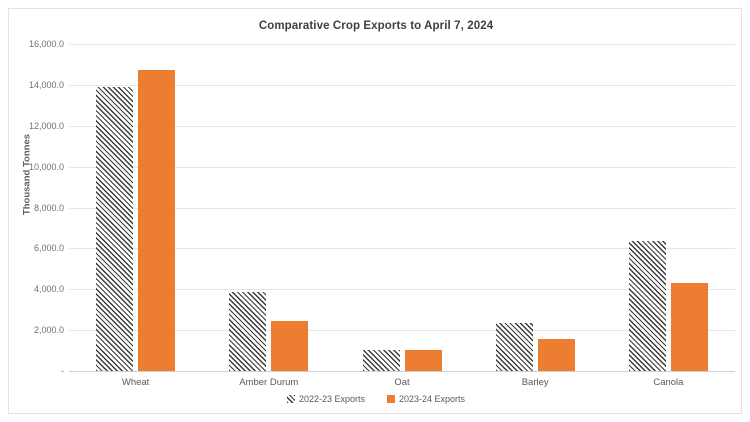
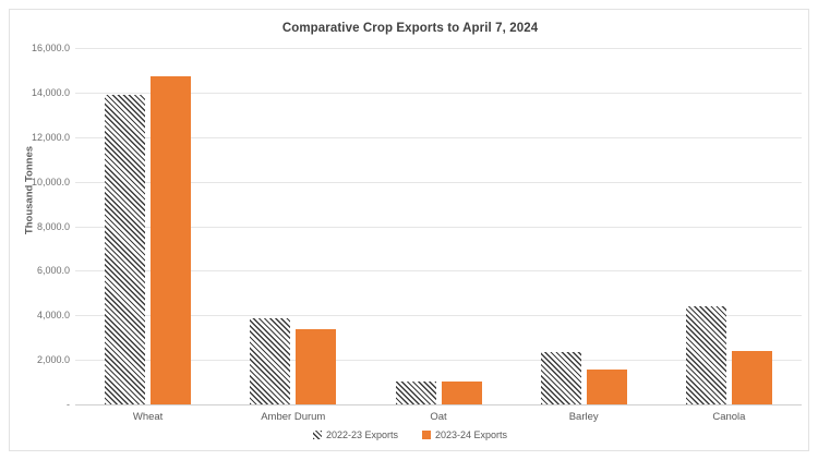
2023-24 Exports/Amber Durum: 2400 -> 3400
2022-23 Exports/Canola: 6400 -> 4400
2023-24 Exports/Canola: 4300 -> 2400
